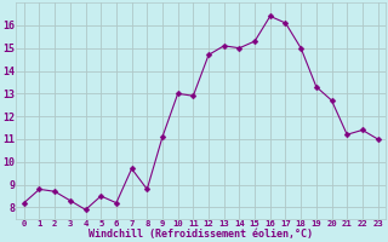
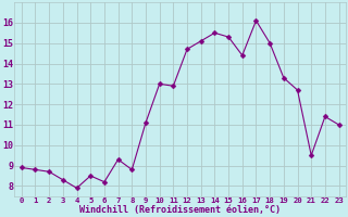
0: 8.2 -> 8.9
7: 9.7 -> 9.3
14: 15.0 -> 15.5
16: 16.4 -> 14.4
21: 11.2 -> 9.5
